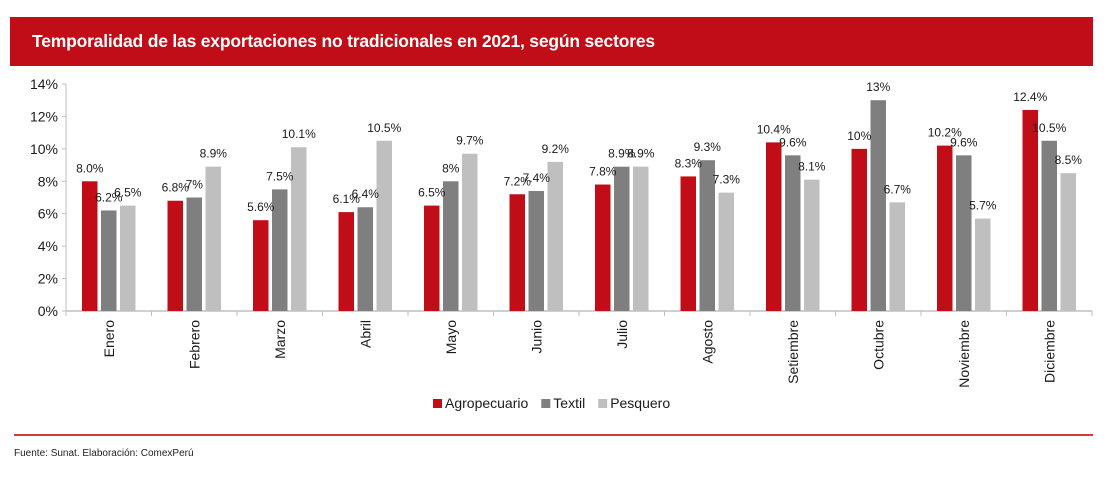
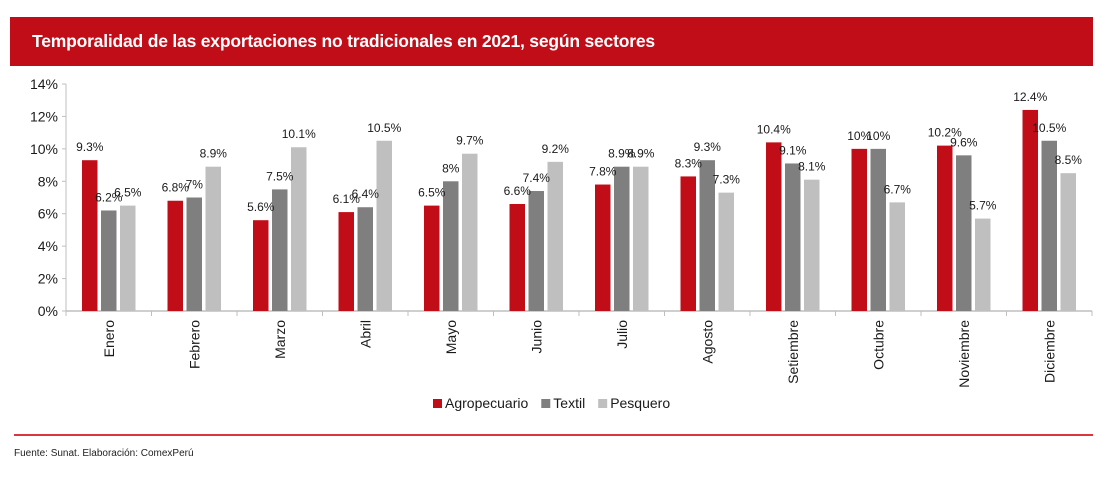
Agropecuario/Enero: 8.0% -> 9.3%
Agropecuario/Junio: 7.2% -> 6.6%
Textil/Setiembre: 9.6% -> 9.1%
Textil/Octubre: 13% -> 10%
